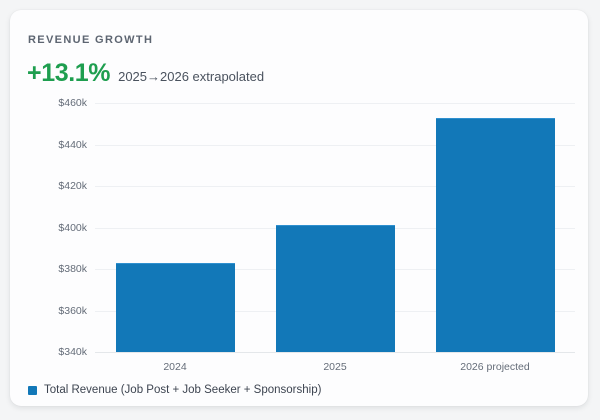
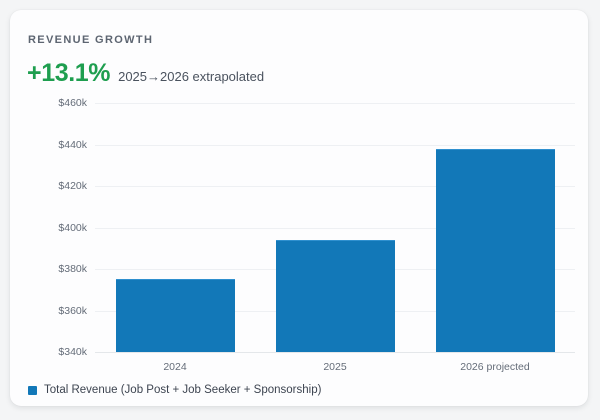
2024: $383k -> $375k
2025: $401k -> $394k
2026 projected: $453k -> $438k
